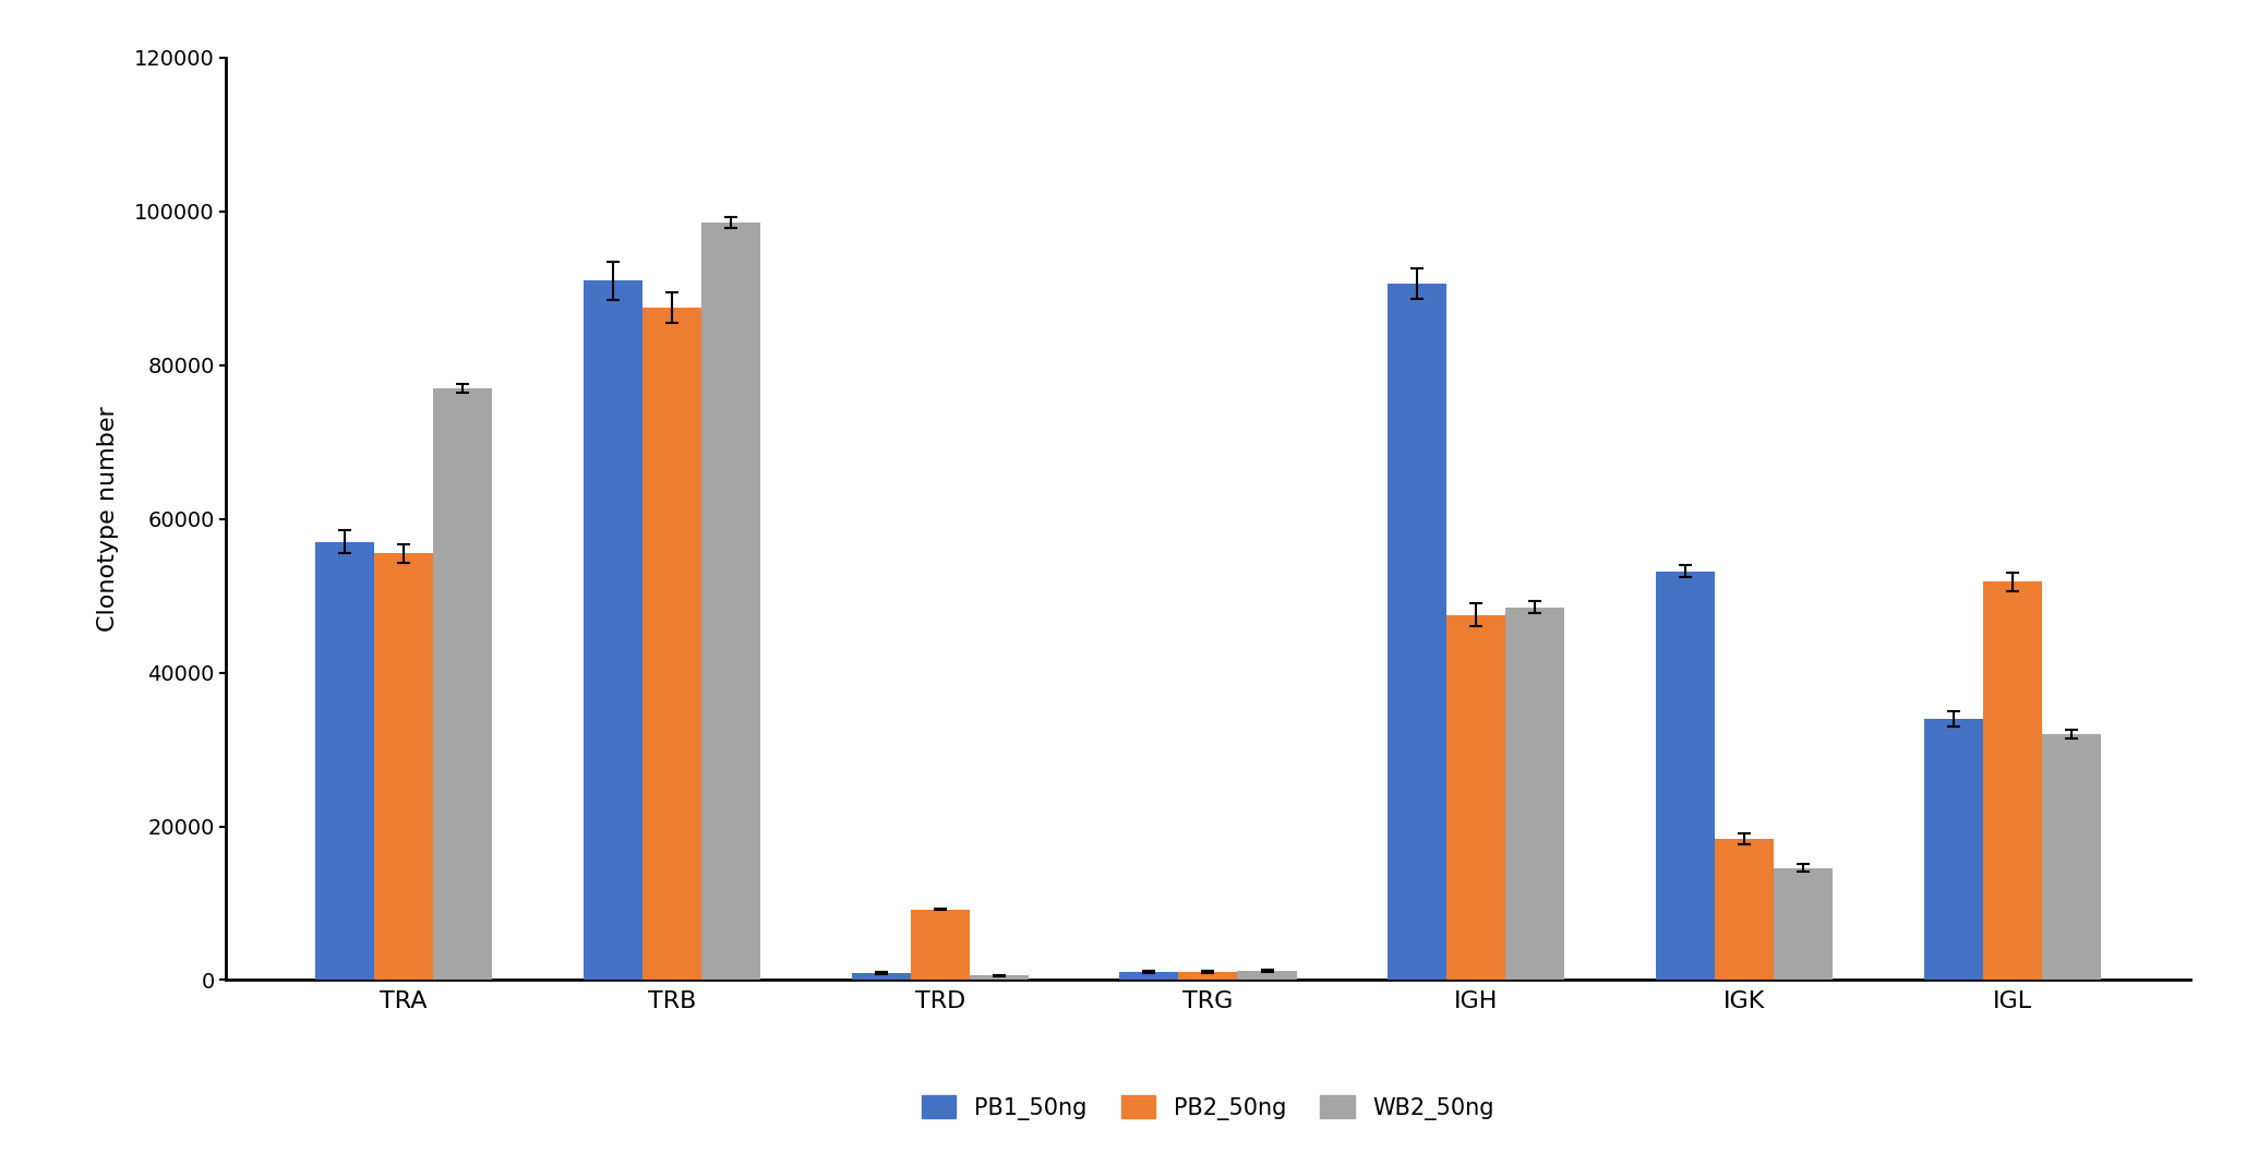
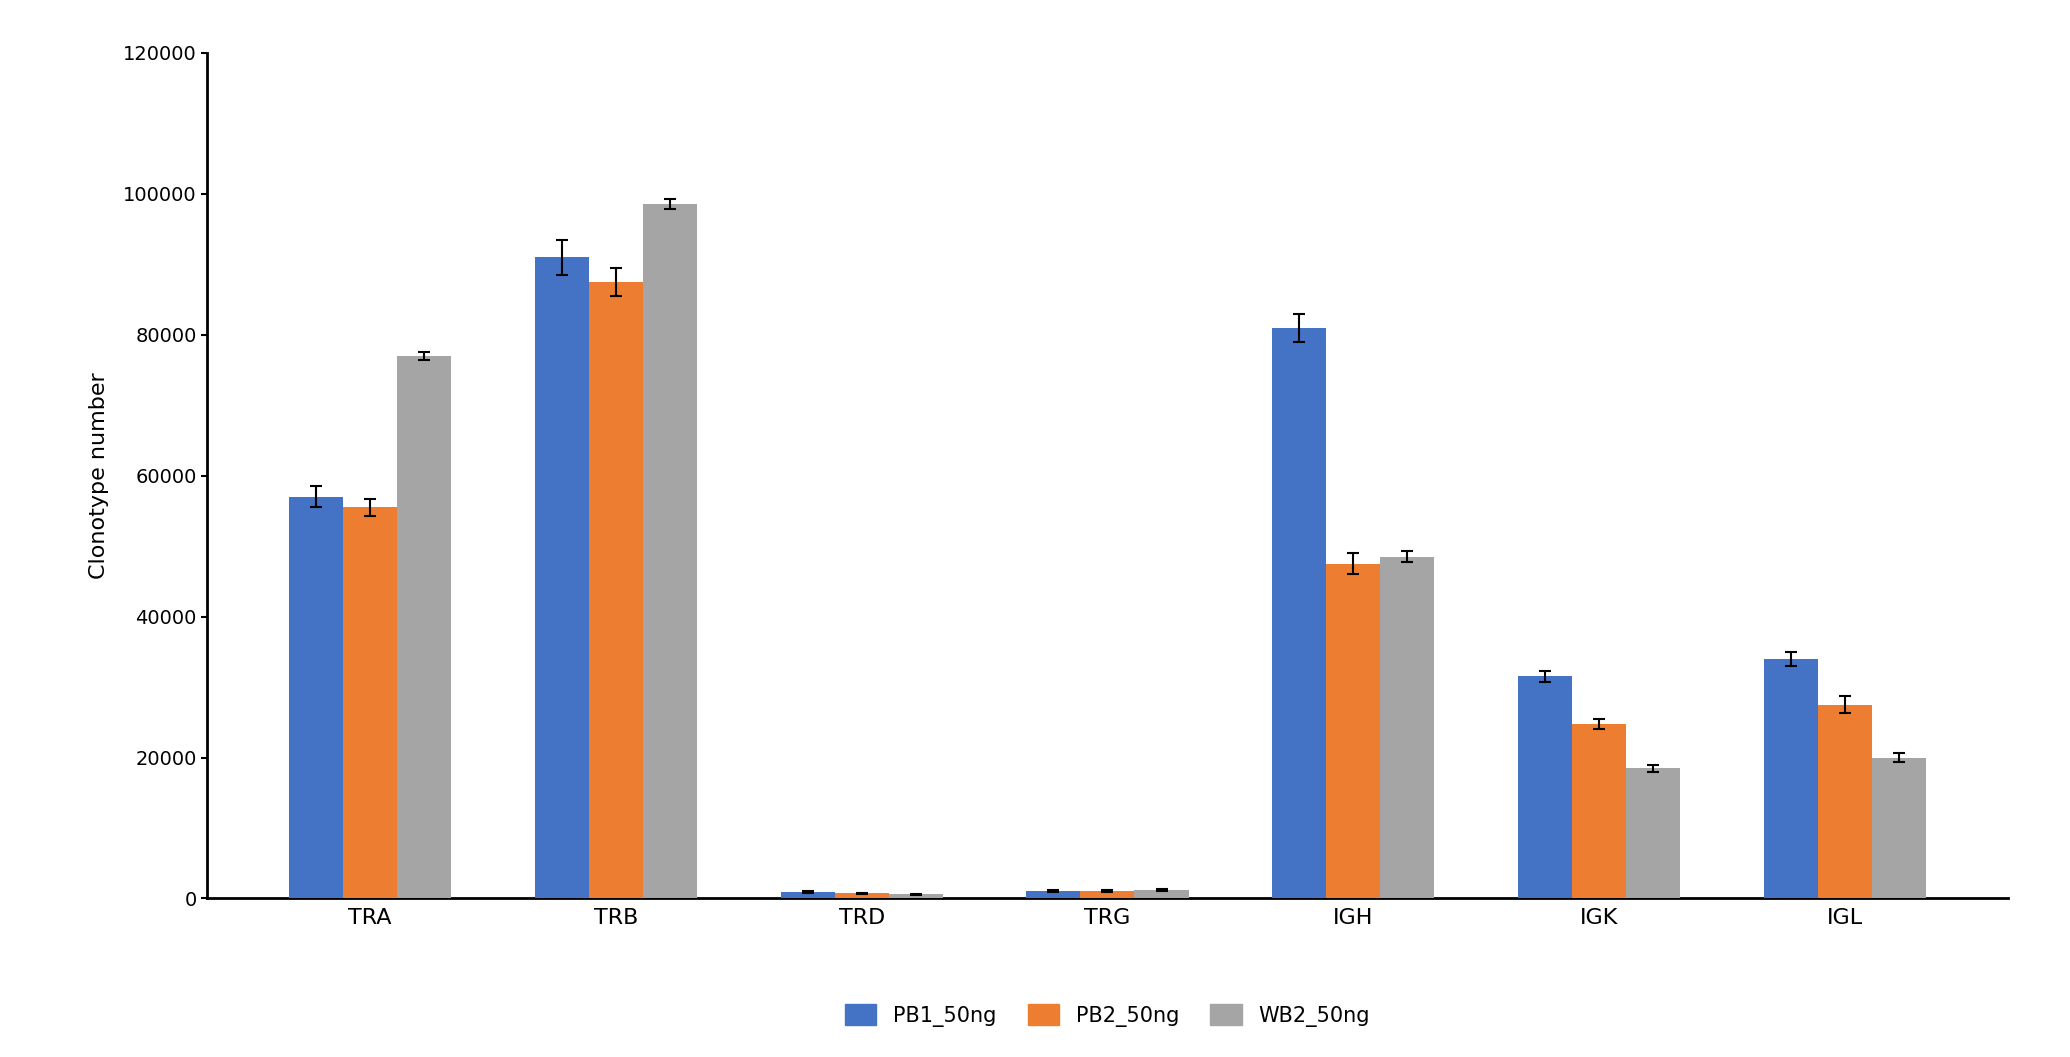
PB2_50ng/TRD: 9200 -> 800
PB1_50ng/IGH: 90600 -> 81000
PB1_50ng/IGK: 53200 -> 31500
PB2_50ng/IGK: 18400 -> 24800
WB2_50ng/IGK: 14600 -> 18500
PB2_50ng/IGL: 51800 -> 27500
WB2_50ng/IGL: 32000 -> 20000
